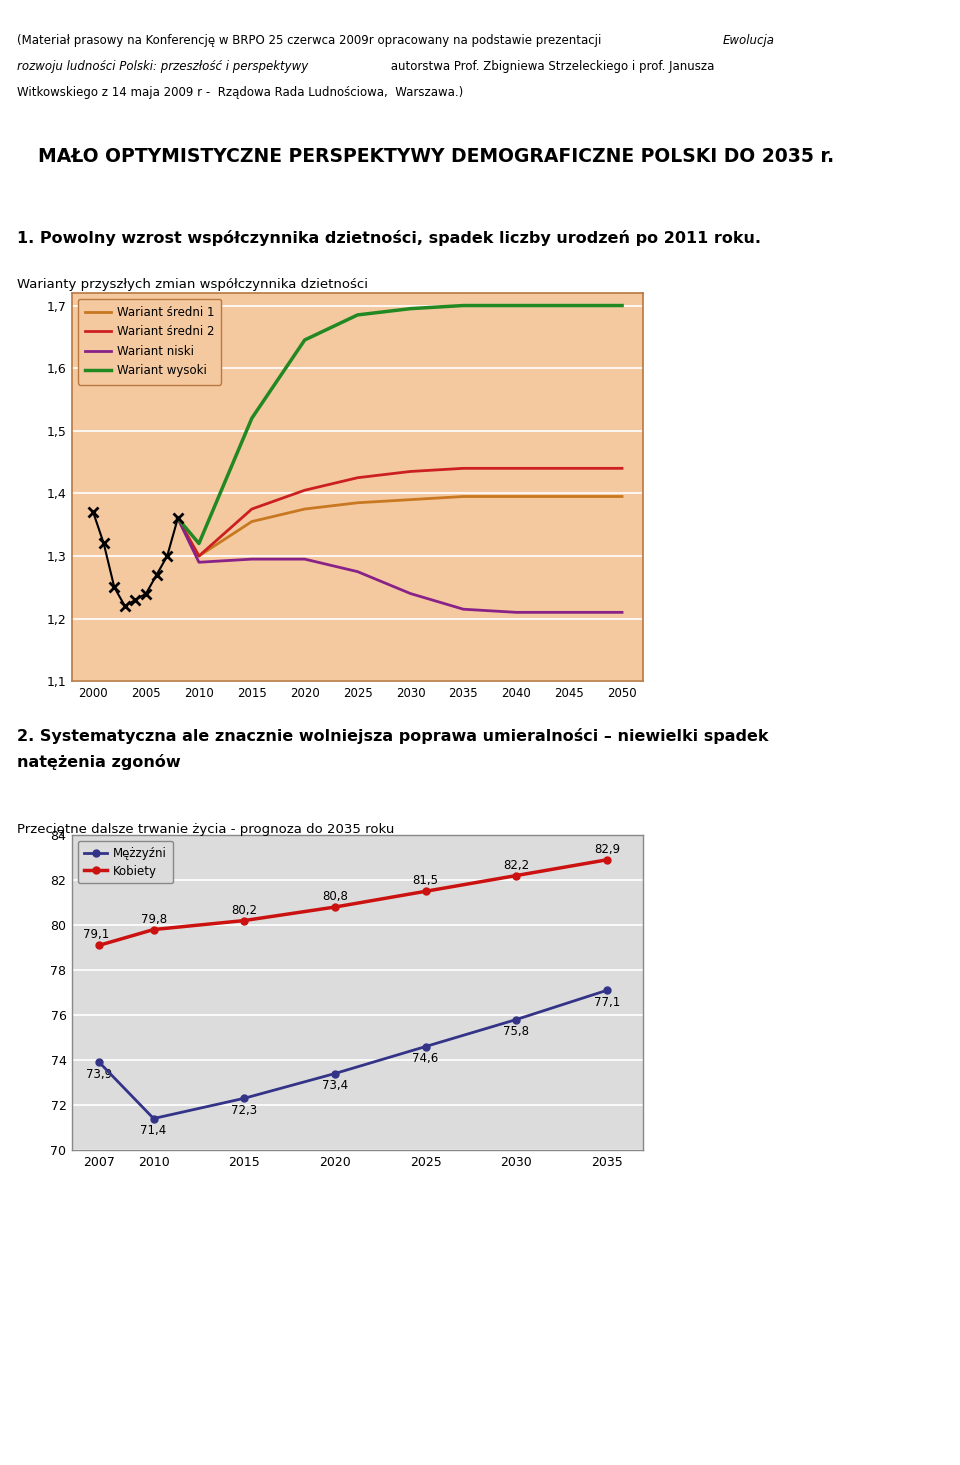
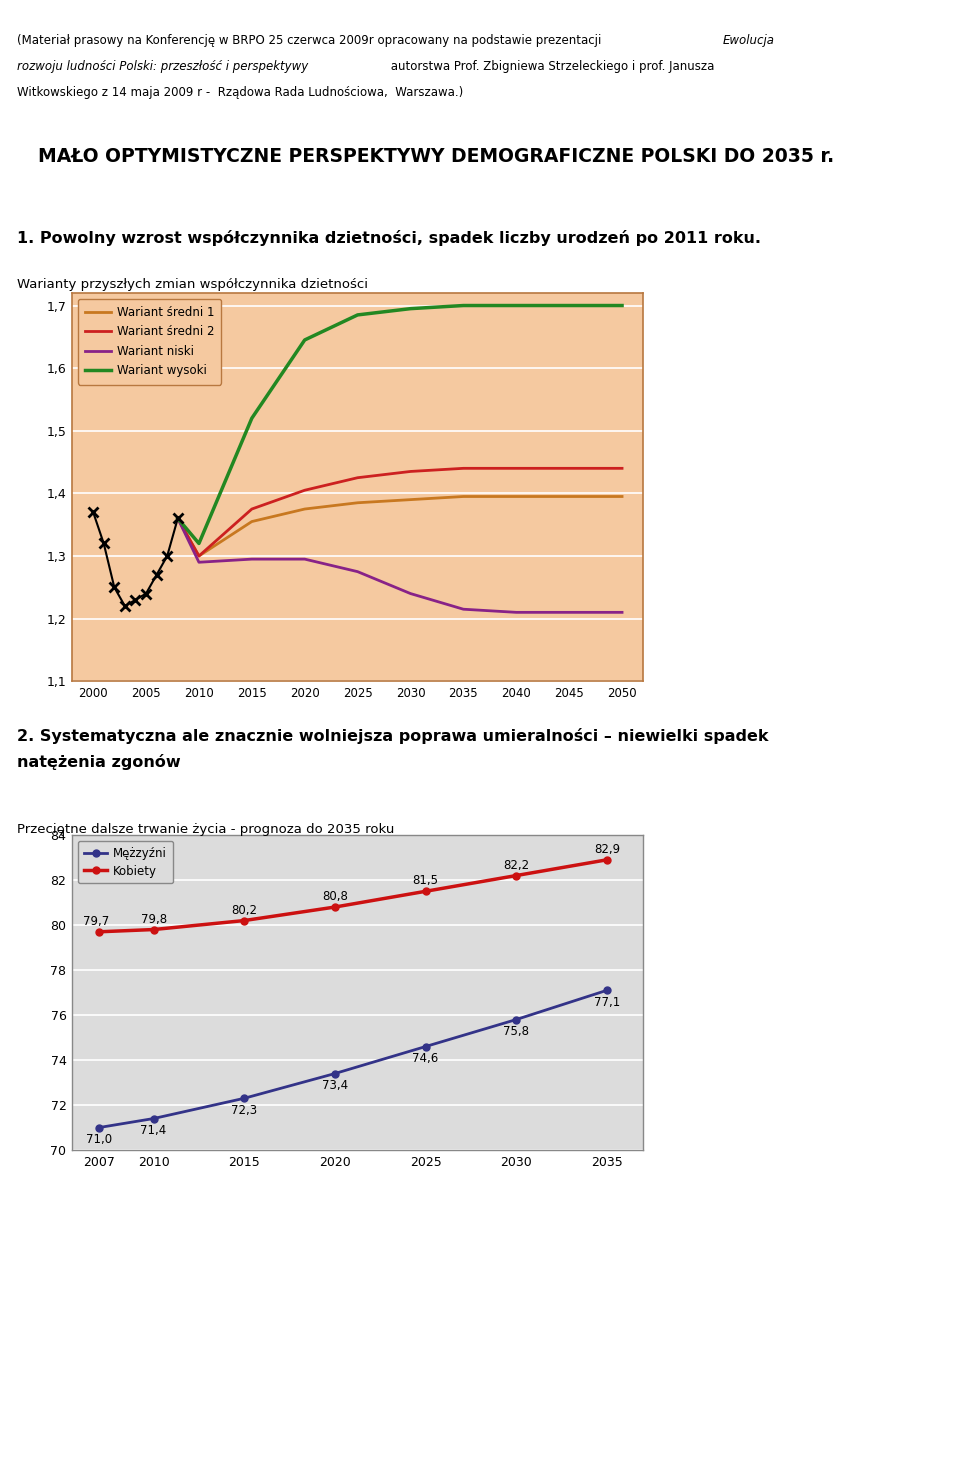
Mężzyźni/2007: 73,9 -> 71,0
Kobiety/2007: 79,1 -> 79,7
